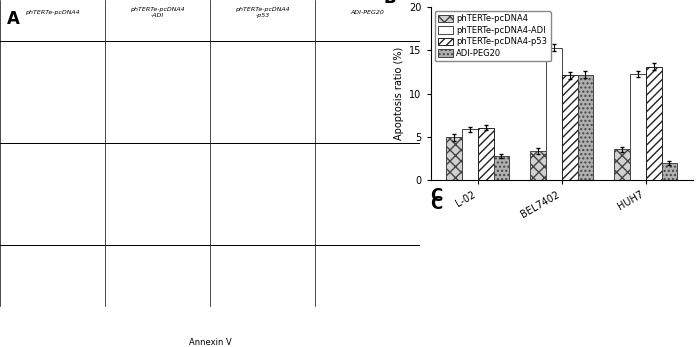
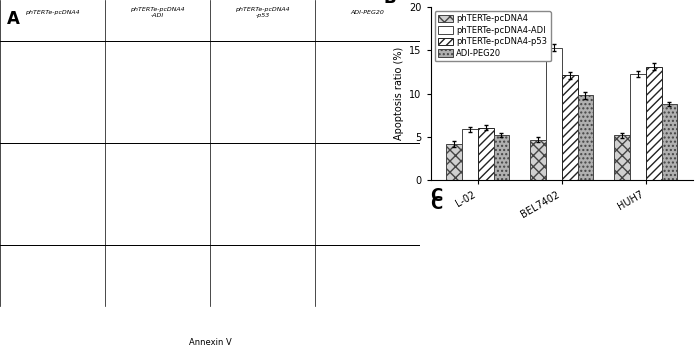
phTERTe-pcDNA4/L-02: 5.0 -> 4.2
ADI-PEG20/L-02: 2.8 -> 5.2
phTERTe-pcDNA4/BEL7402: 3.4 -> 4.7
ADI-PEG20/BEL7402: 12.2 -> 9.8
phTERTe-pcDNA4/HUH7: 3.6 -> 5.2
ADI-PEG20/HUH7: 2.0 -> 8.8
